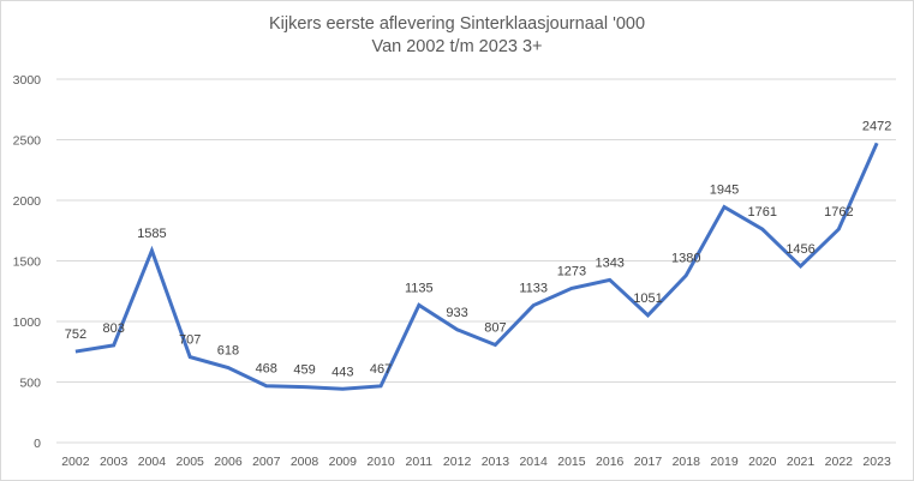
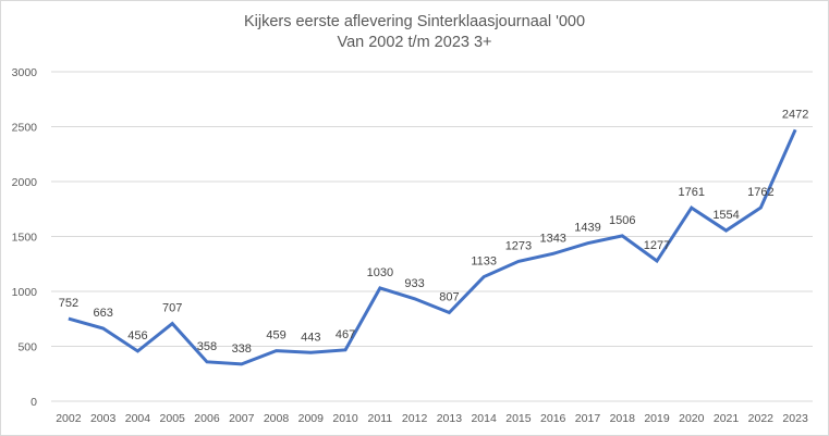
2003: 803 -> 663
2004: 1585 -> 456
2006: 618 -> 358
2007: 468 -> 338
2011: 1135 -> 1030
2017: 1051 -> 1439
2018: 1380 -> 1506
2019: 1945 -> 1277
2021: 1456 -> 1554
